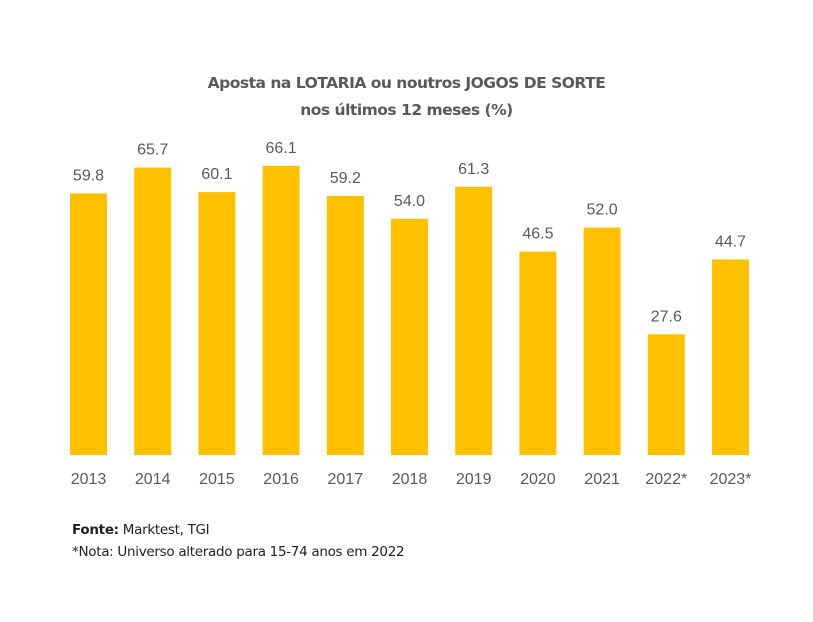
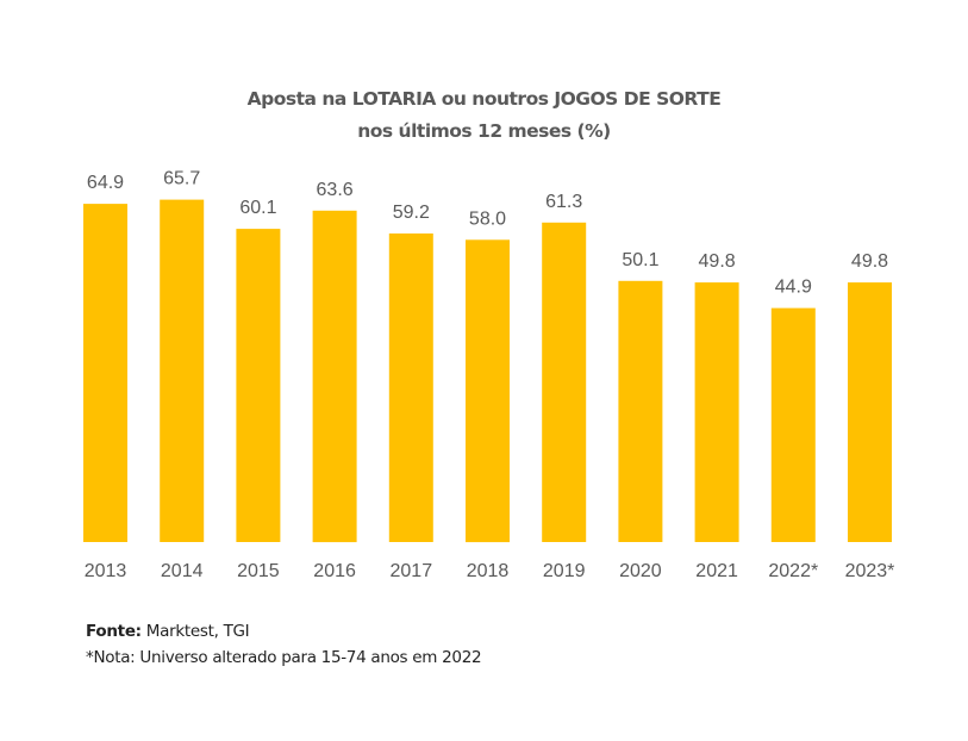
2013: 59.8 -> 64.9
2016: 66.1 -> 63.6
2018: 54.0 -> 58.0
2020: 46.5 -> 50.1
2021: 52.0 -> 49.8
2022*: 27.6 -> 44.9
2023*: 44.7 -> 49.8
